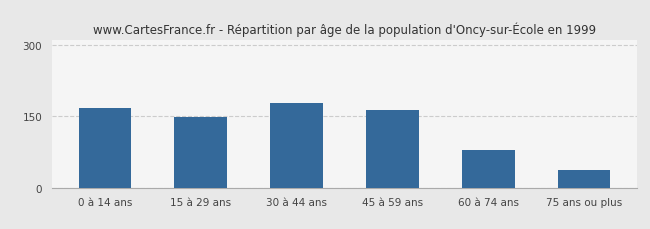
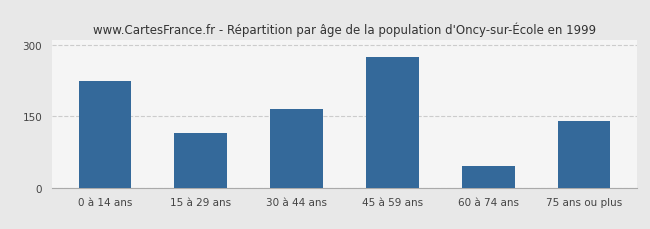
0 à 14 ans: 168 -> 225
15 à 29 ans: 148 -> 115
30 à 44 ans: 178 -> 165
45 à 59 ans: 163 -> 275
60 à 74 ans: 80 -> 45
75 ans ou plus: 38 -> 140
